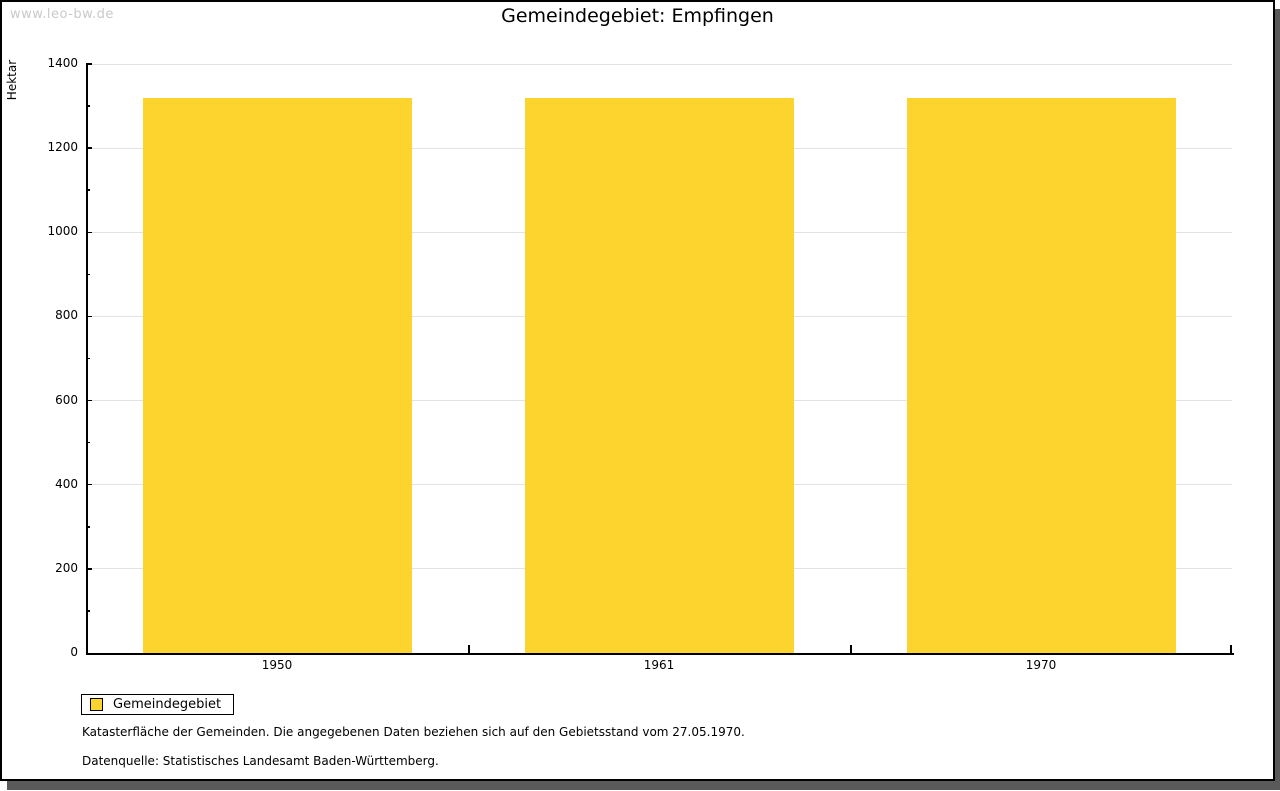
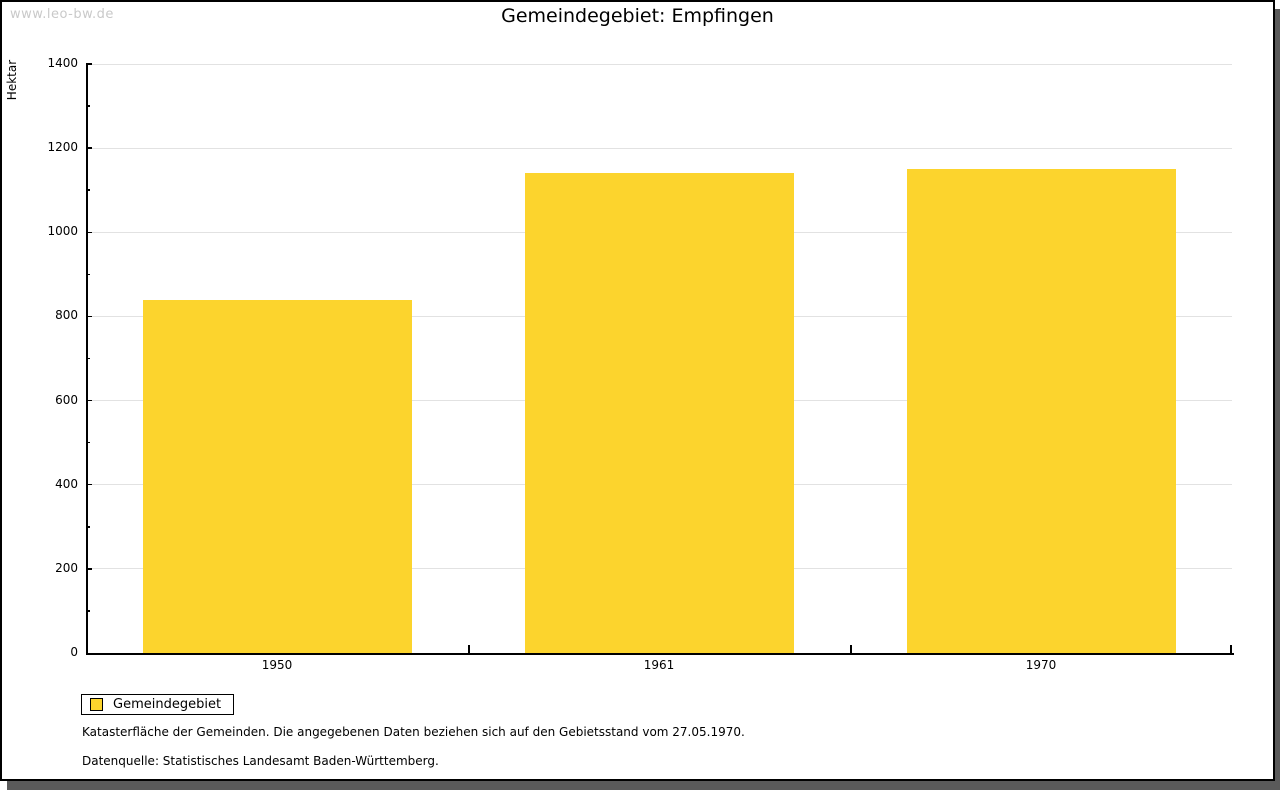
1950: 1320 -> 840
1961: 1320 -> 1140
1970: 1320 -> 1150
